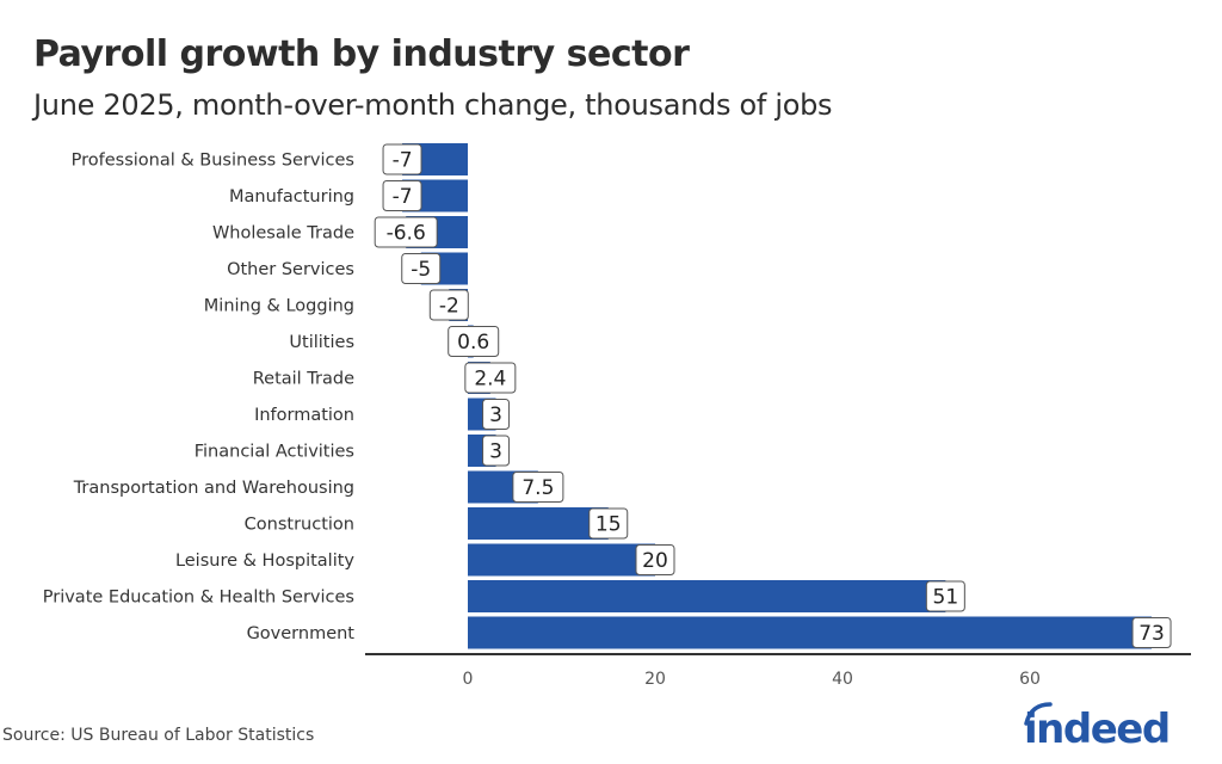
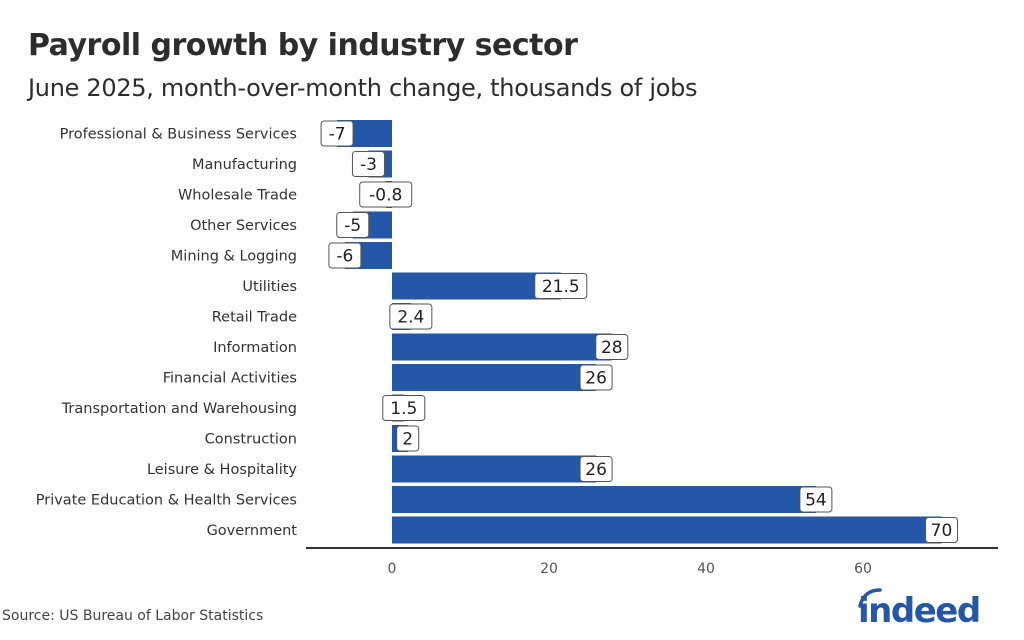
Manufacturing: -7 -> -3
Wholesale Trade: -6.6 -> -0.8
Mining & Logging: -2 -> -6
Utilities: 0.6 -> 21.5
Information: 3 -> 28
Financial Activities: 3 -> 26
Transportation and Warehousing: 7.5 -> 1.5
Construction: 15 -> 2
Leisure & Hospitality: 20 -> 26
Private Education & Health Services: 51 -> 54
Government: 73 -> 70
